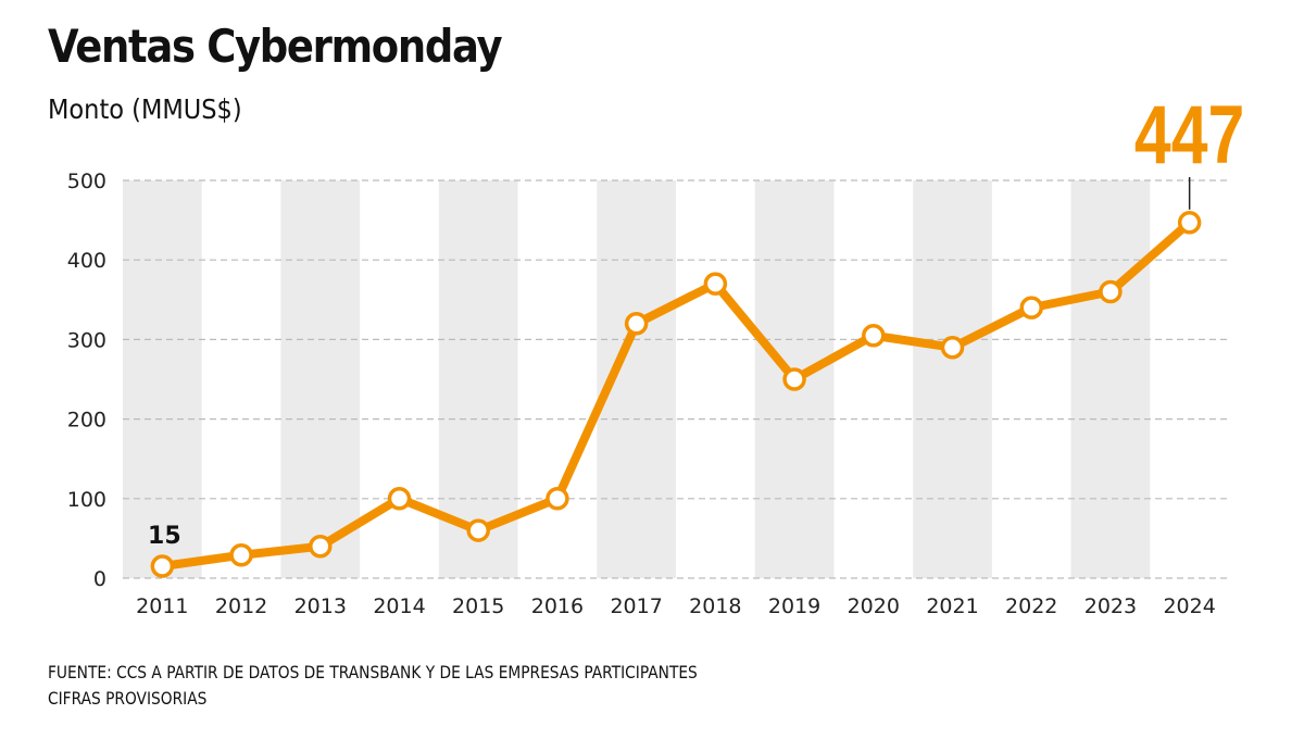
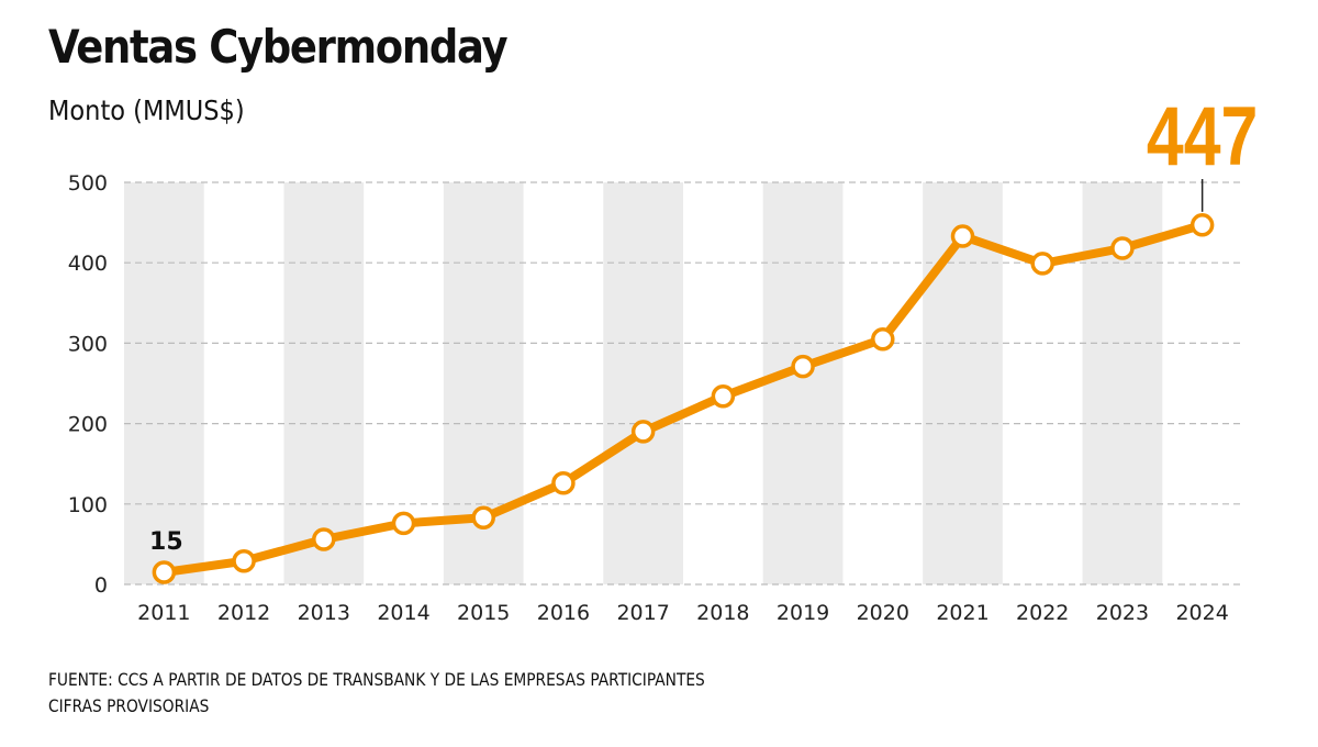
2013: 40 -> 60
2014: 100 -> 80
2015: 60 -> 80
2016: 100 -> 130
2017: 320 -> 190
2018: 370 -> 230
2019: 250 -> 270
2021: 290 -> 430
2022: 340 -> 400
2023: 360 -> 420
